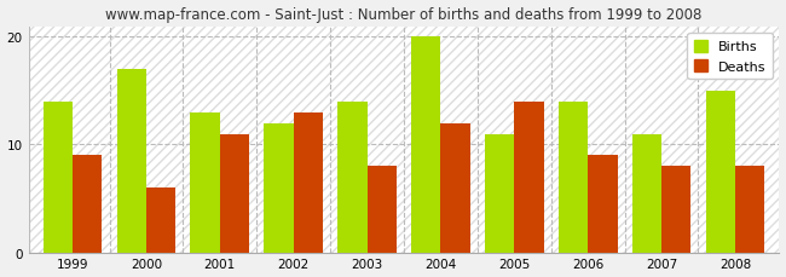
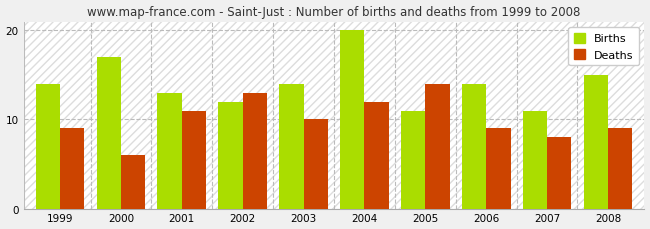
Deaths/2003: 8 -> 10
Deaths/2008: 8 -> 9
